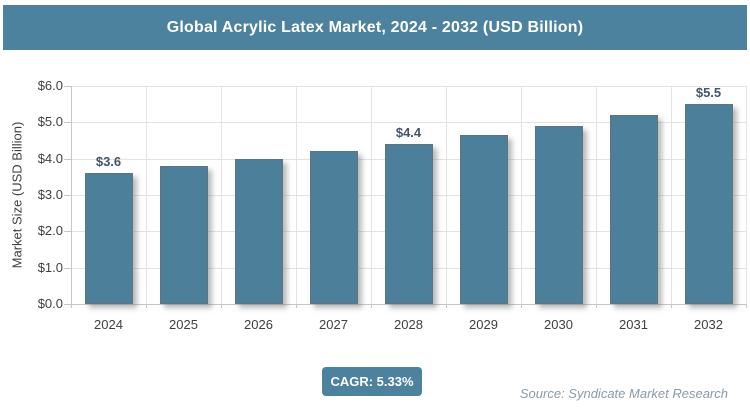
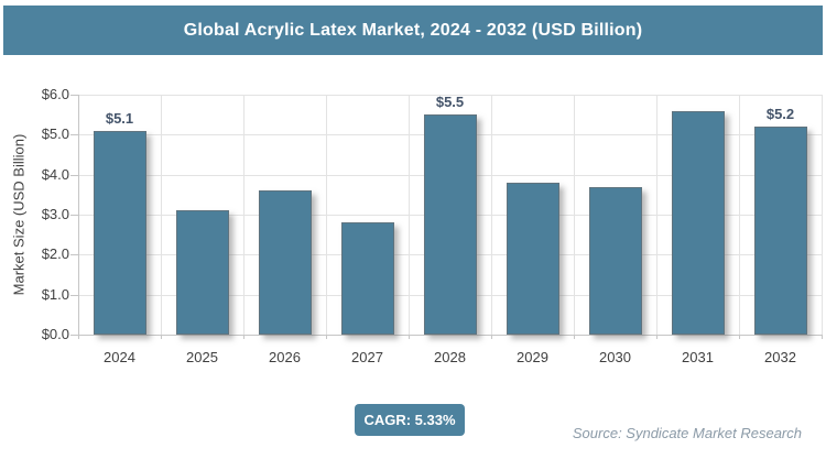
2024: $3.6 -> $5.1
2025: $3.8 -> $3.1
2026: $4.0 -> $3.6
2027: $4.2 -> $2.8
2028: $4.4 -> $5.5
2029: $4.7 -> $3.8
2030: $4.9 -> $3.7
2031: $5.2 -> $5.6
2032: $5.5 -> $5.2
